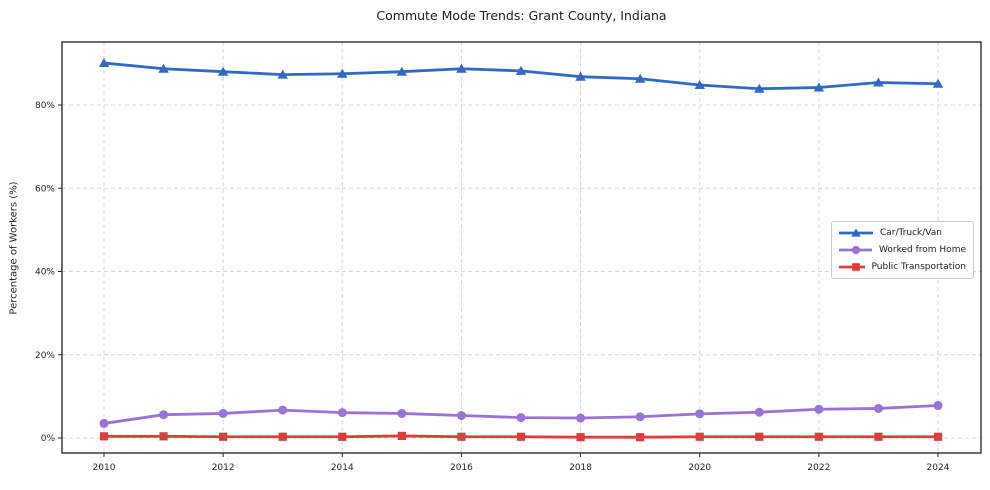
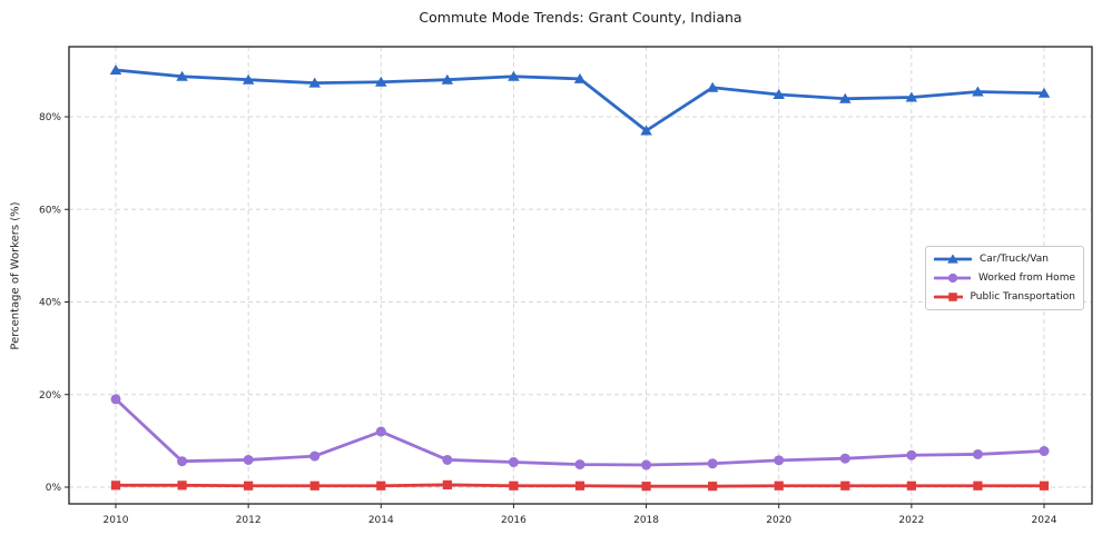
Worked from Home/2010: 4% -> 19%
Worked from Home/2014: 6% -> 12%
Car/Truck/Van/2018: 87% -> 77%
